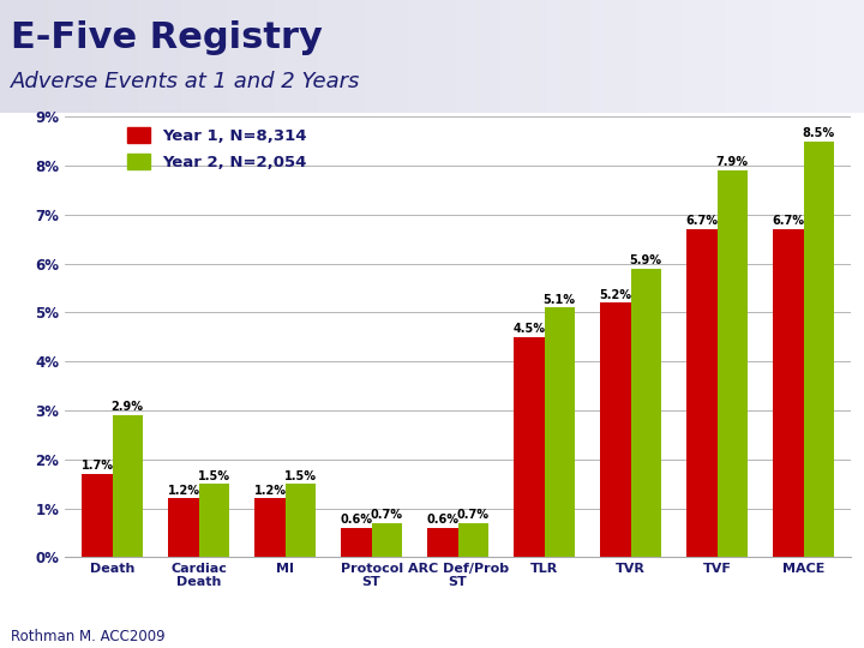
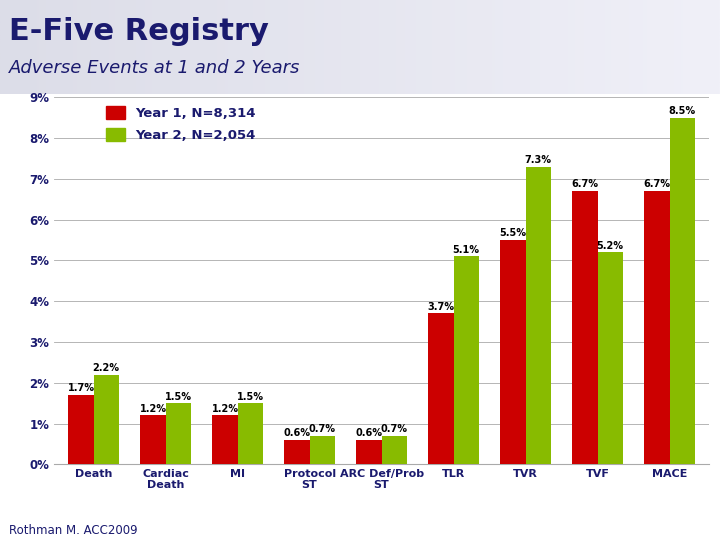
Year 2, N=2,054/Death: 2.9% -> 2.2%
Year 1, N=8,314/TLR: 4.5% -> 3.7%
Year 1, N=8,314/TVR: 5.2% -> 5.5%
Year 2, N=2,054/TVR: 5.9% -> 7.3%
Year 2, N=2,054/TVF: 7.9% -> 5.2%
